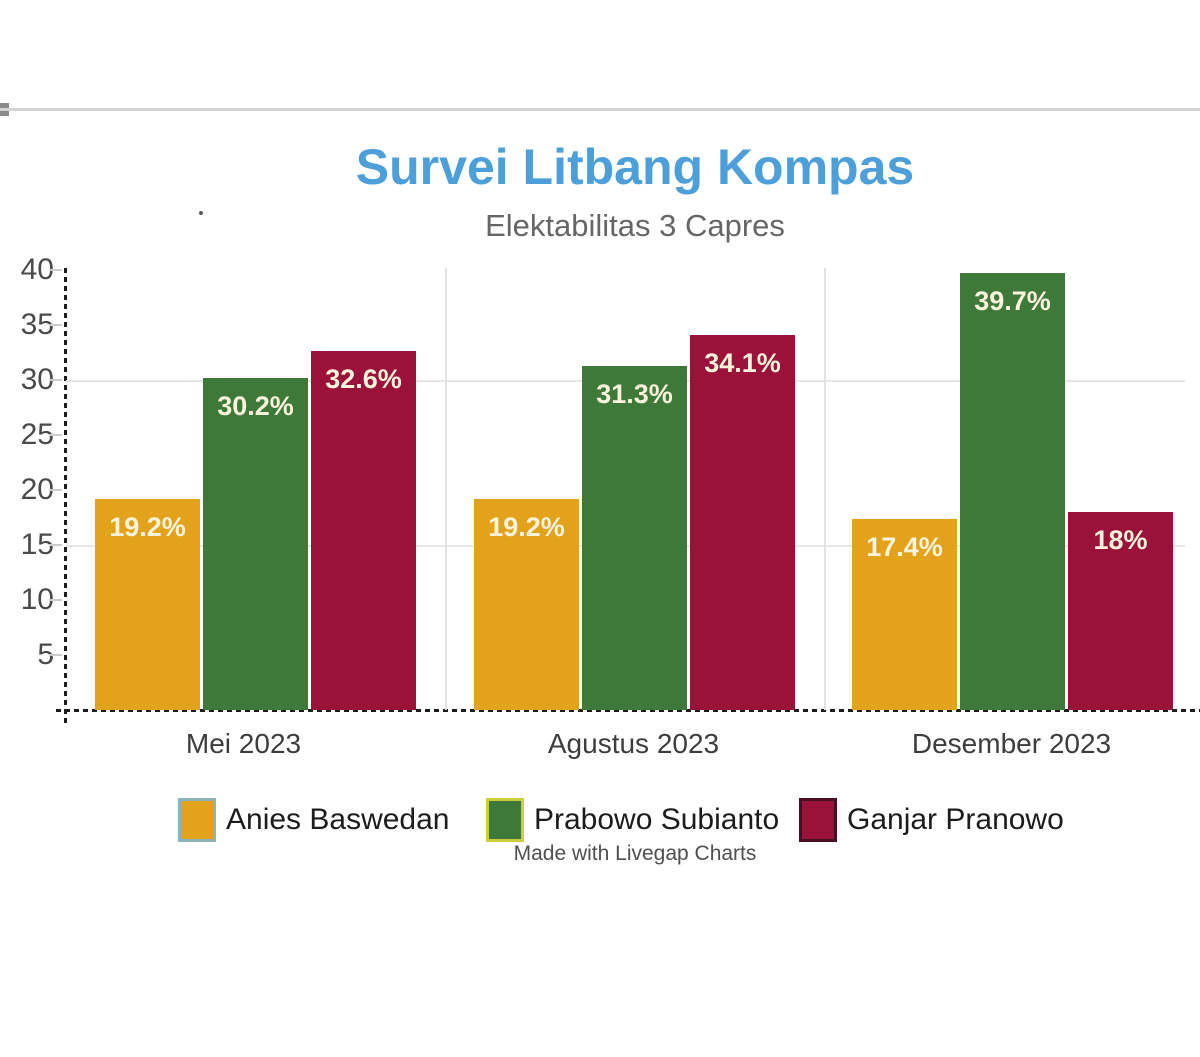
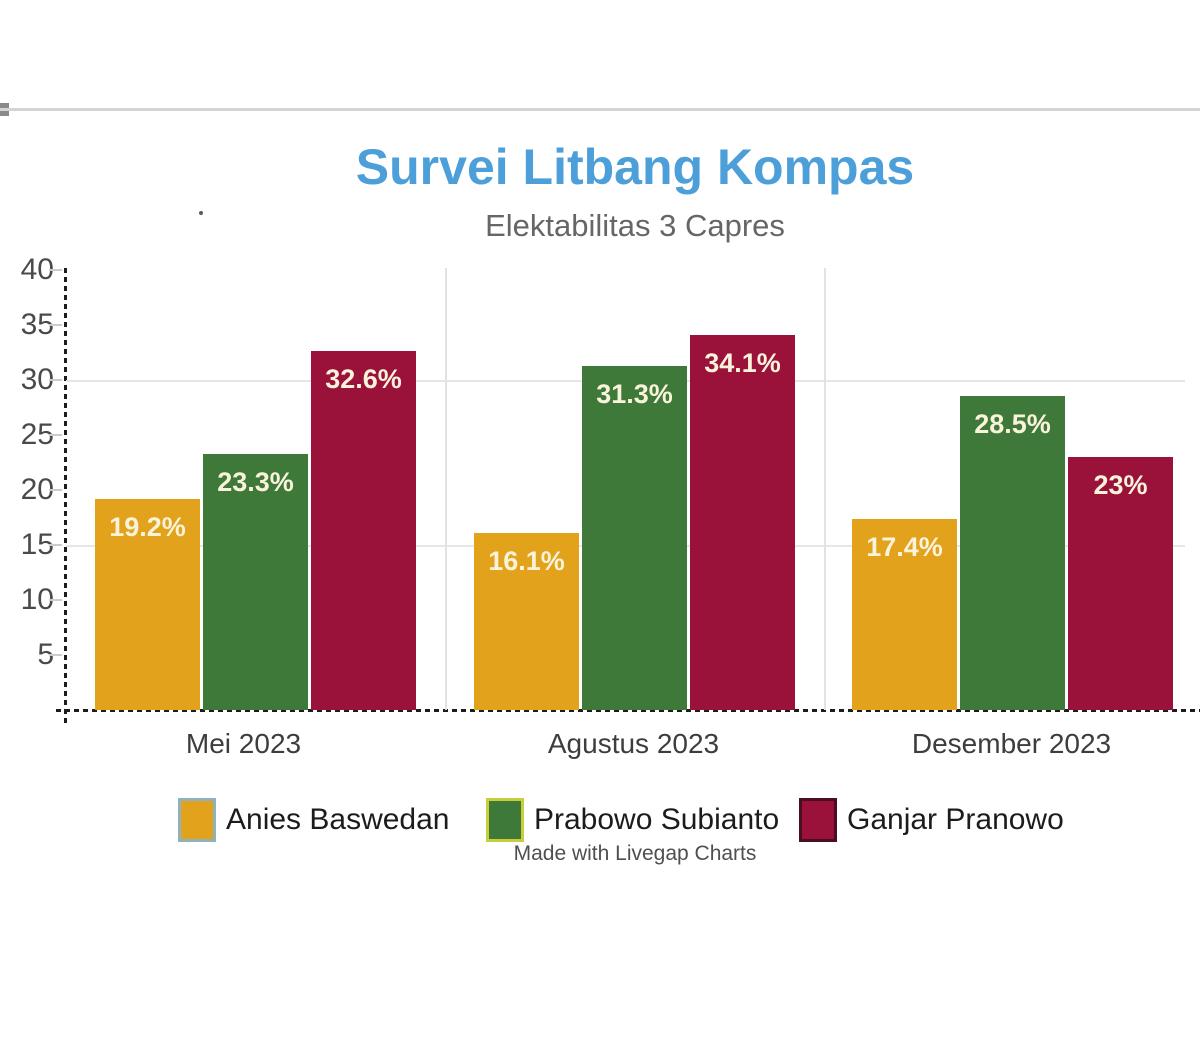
Prabowo Subianto/Mei 2023: 30.2% -> 23.3%
Anies Baswedan/Agustus 2023: 19.2% -> 16.1%
Prabowo Subianto/Desember 2023: 39.7% -> 28.5%
Ganjar Pranowo/Desember 2023: 18% -> 23%
